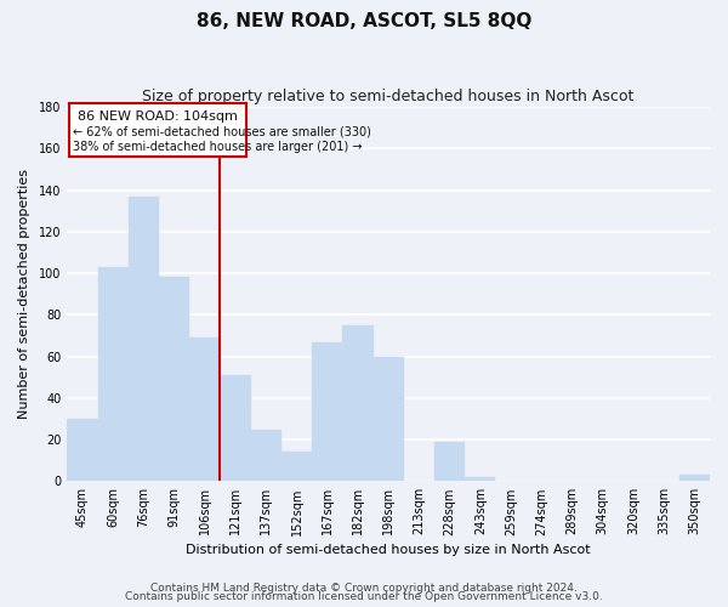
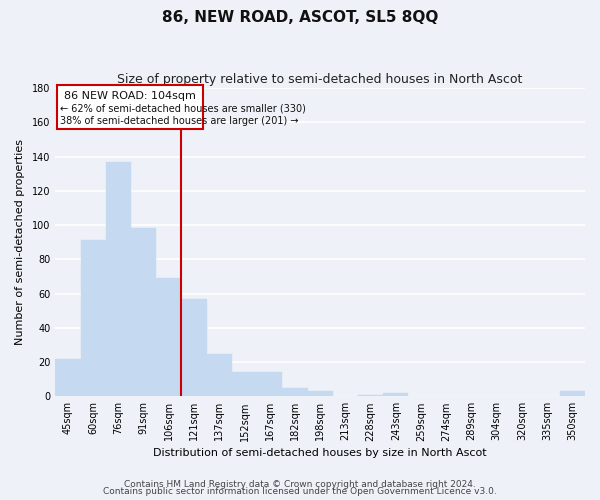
45sqm: 30 -> 22
60sqm: 103 -> 91
121sqm: 51 -> 57
167sqm: 67 -> 14
182sqm: 75 -> 5
198sqm: 60 -> 3
228sqm: 19 -> 1
